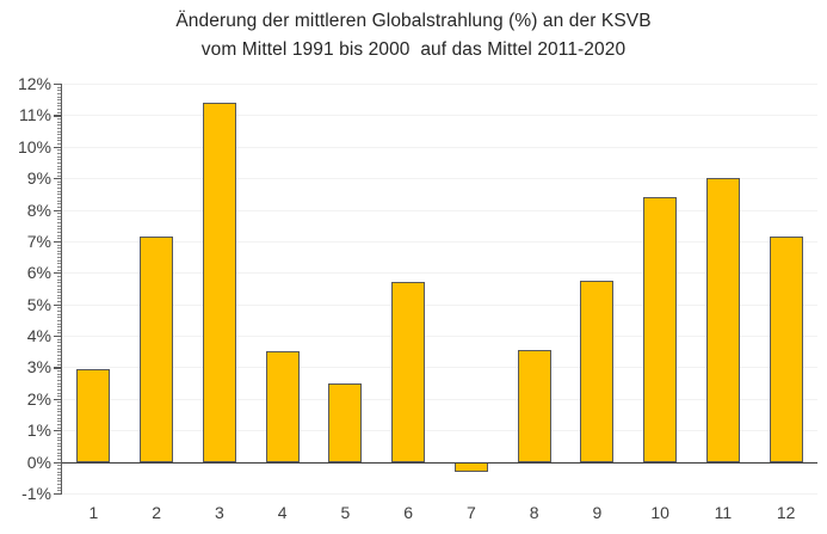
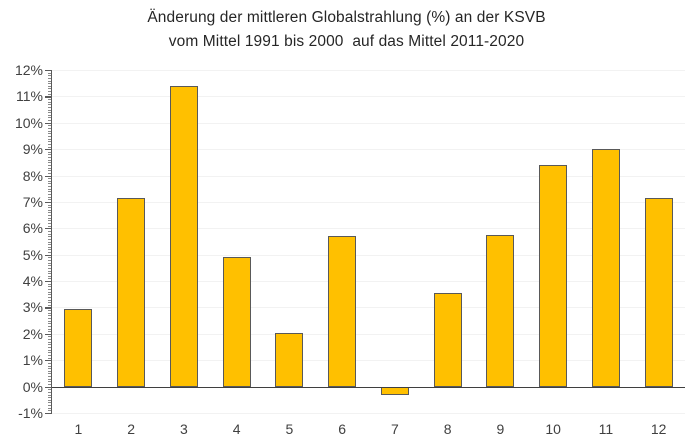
4: 3.5% -> 4.9%
5: 2.5% -> 2.0%
